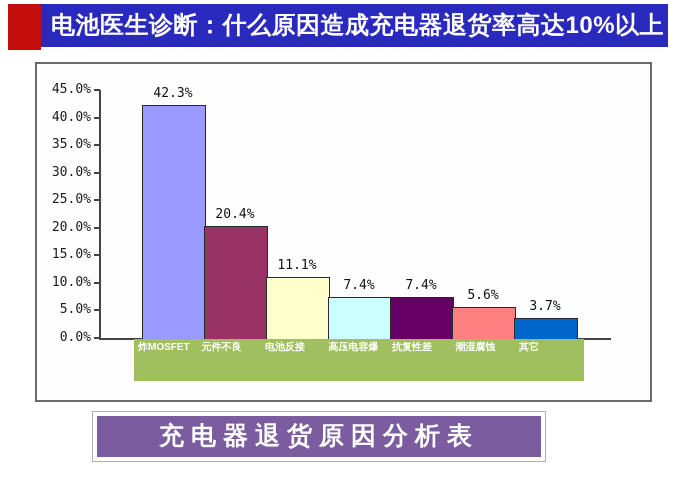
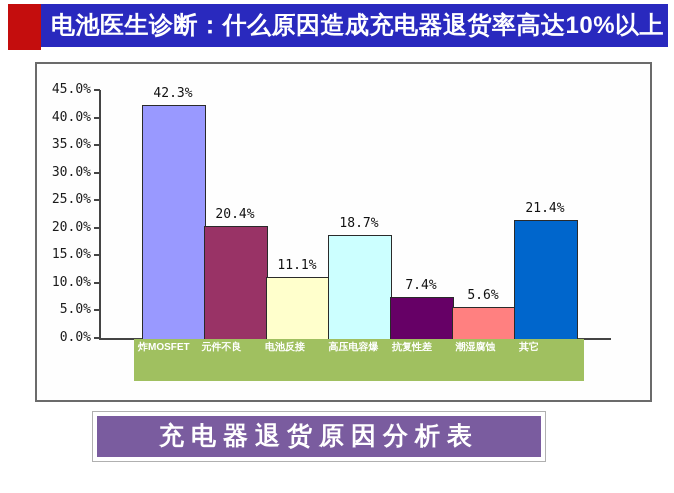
高压电容爆: 7.4% -> 18.7%
其它: 3.7% -> 21.4%
